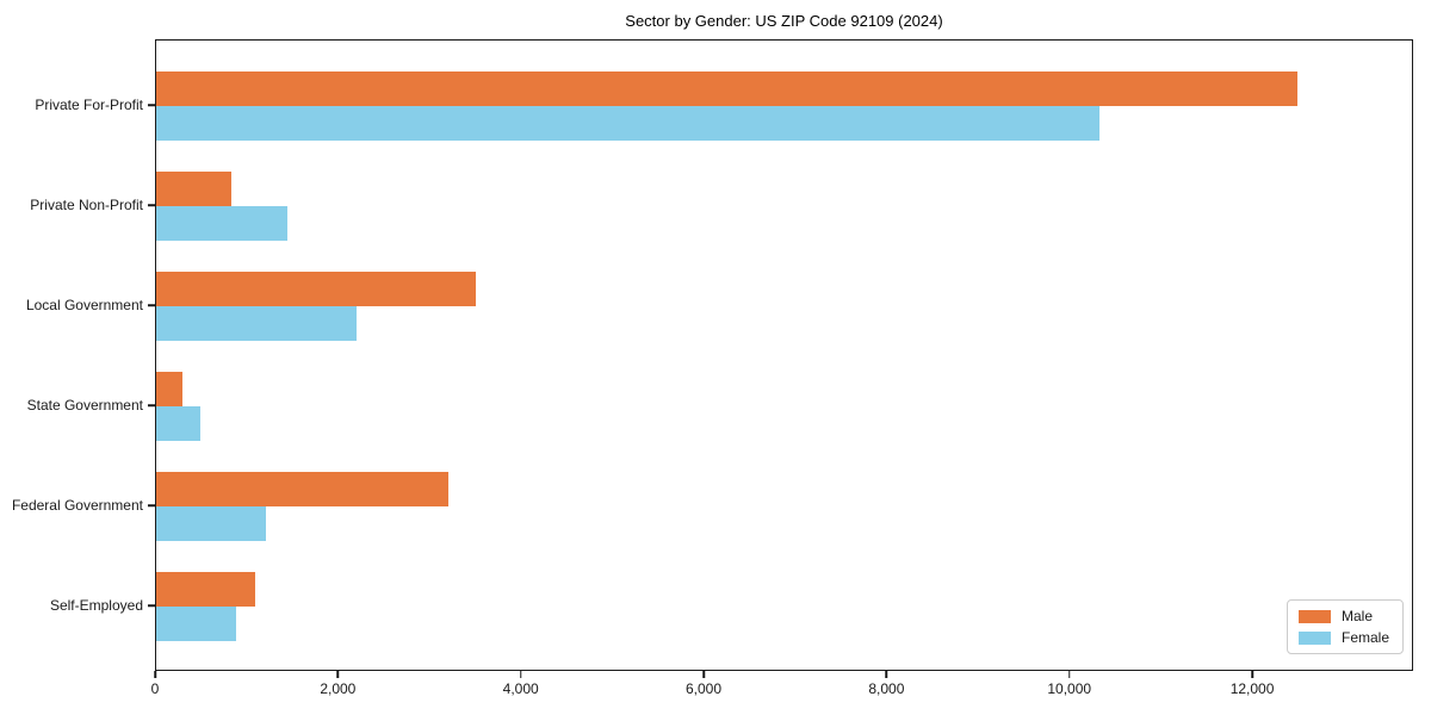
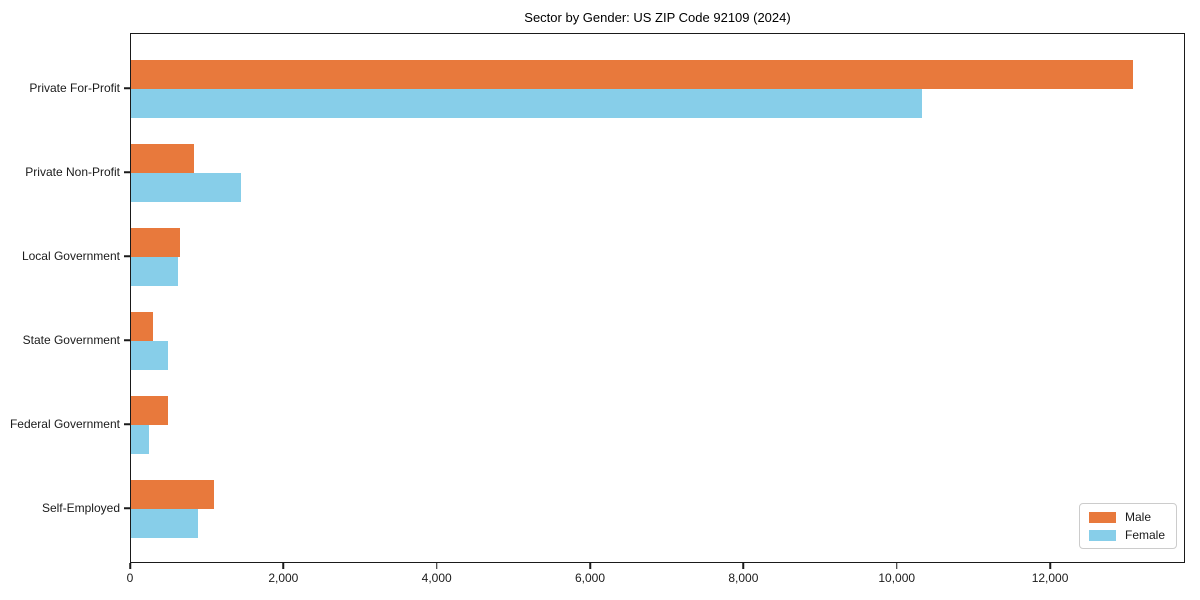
Male/Private For-Profit: 12500 -> 13100
Male/Local Government: 3500 -> 600
Female/Local Government: 2200 -> 600
Male/Federal Government: 3200 -> 500
Female/Federal Government: 1200 -> 200
